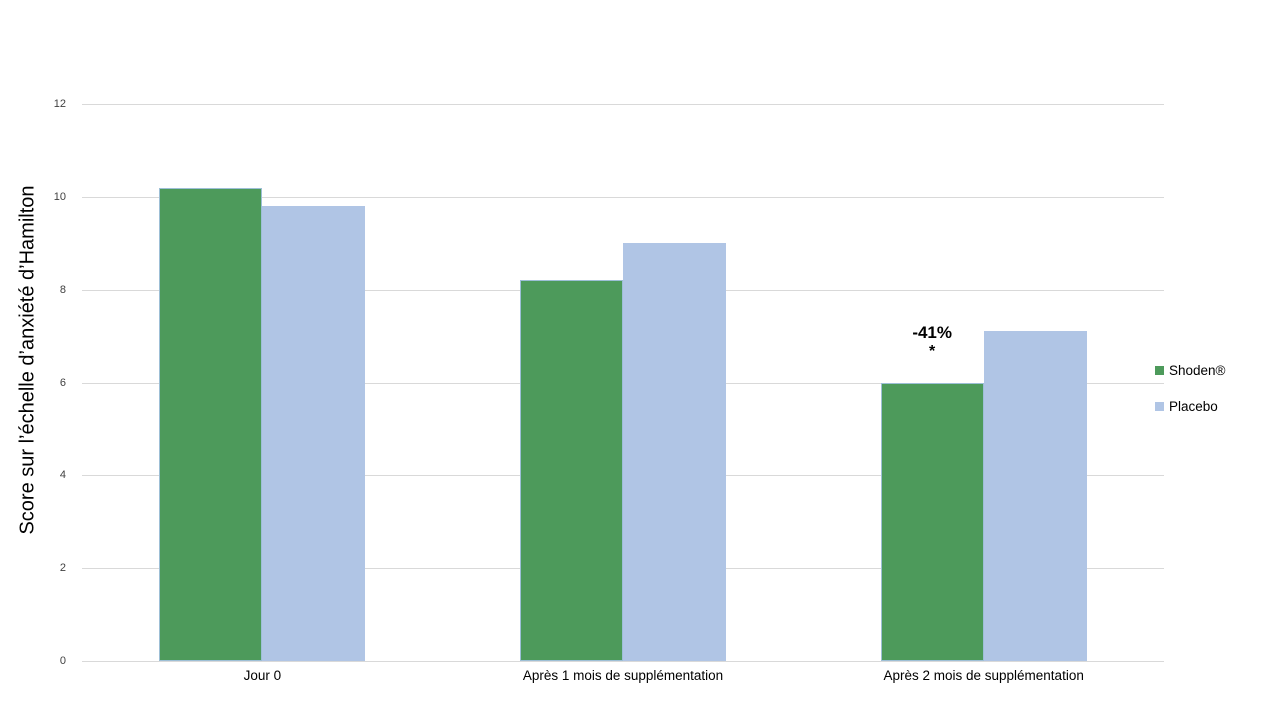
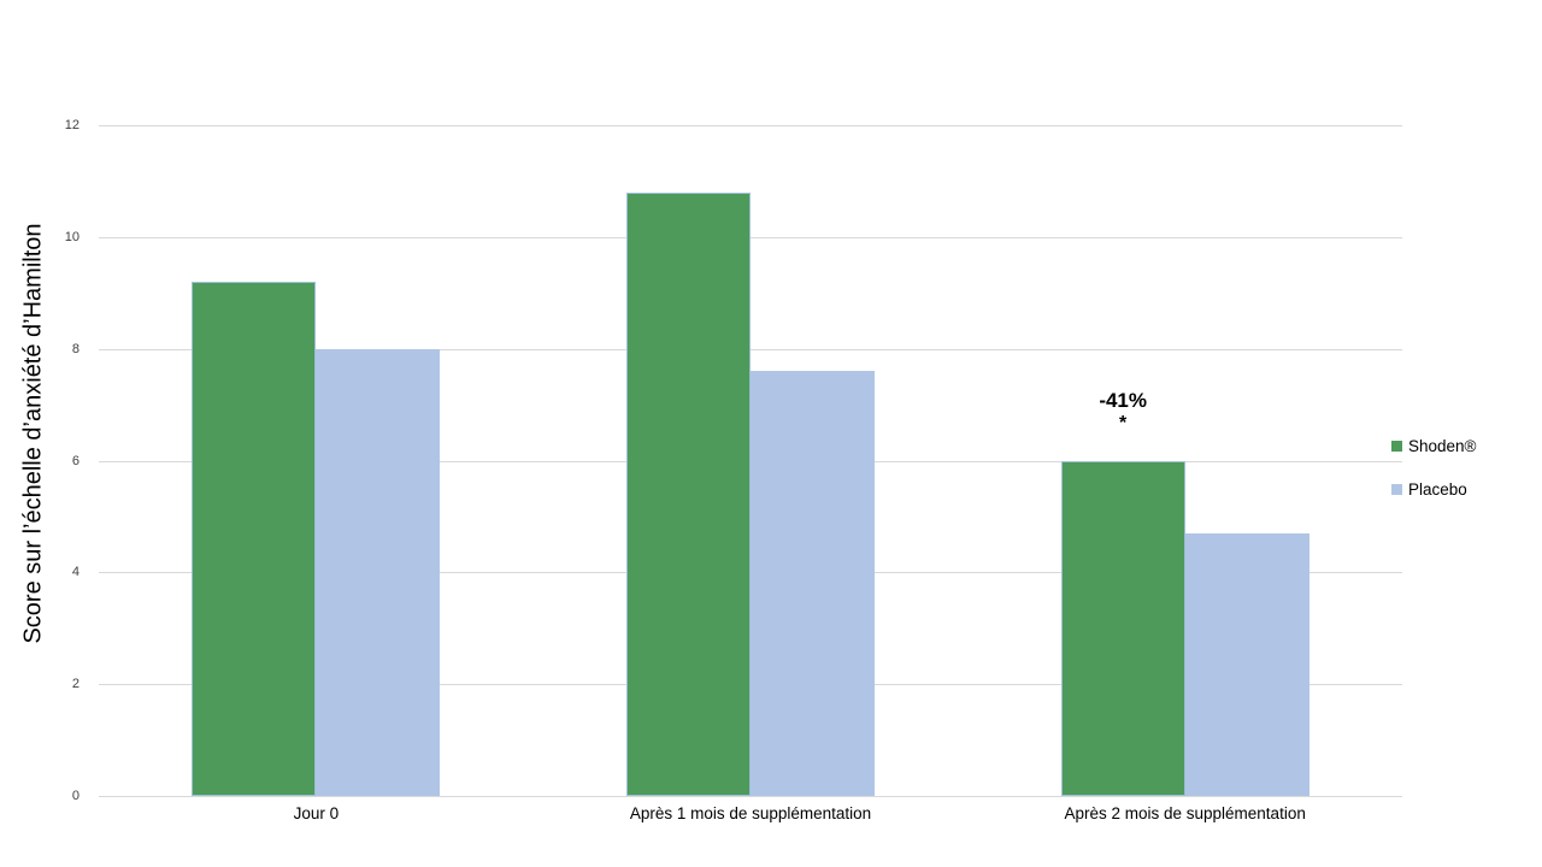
Shoden®/Jour 0: 10.2 -> 9.2
Placebo/Jour 0: 9.8 -> 8.0
Shoden®/Après 1 mois de supplémentation: 8.2 -> 10.8
Placebo/Après 1 mois de supplémentation: 9.0 -> 7.6
Placebo/Après 2 mois de supplémentation: 7.1 -> 4.7
